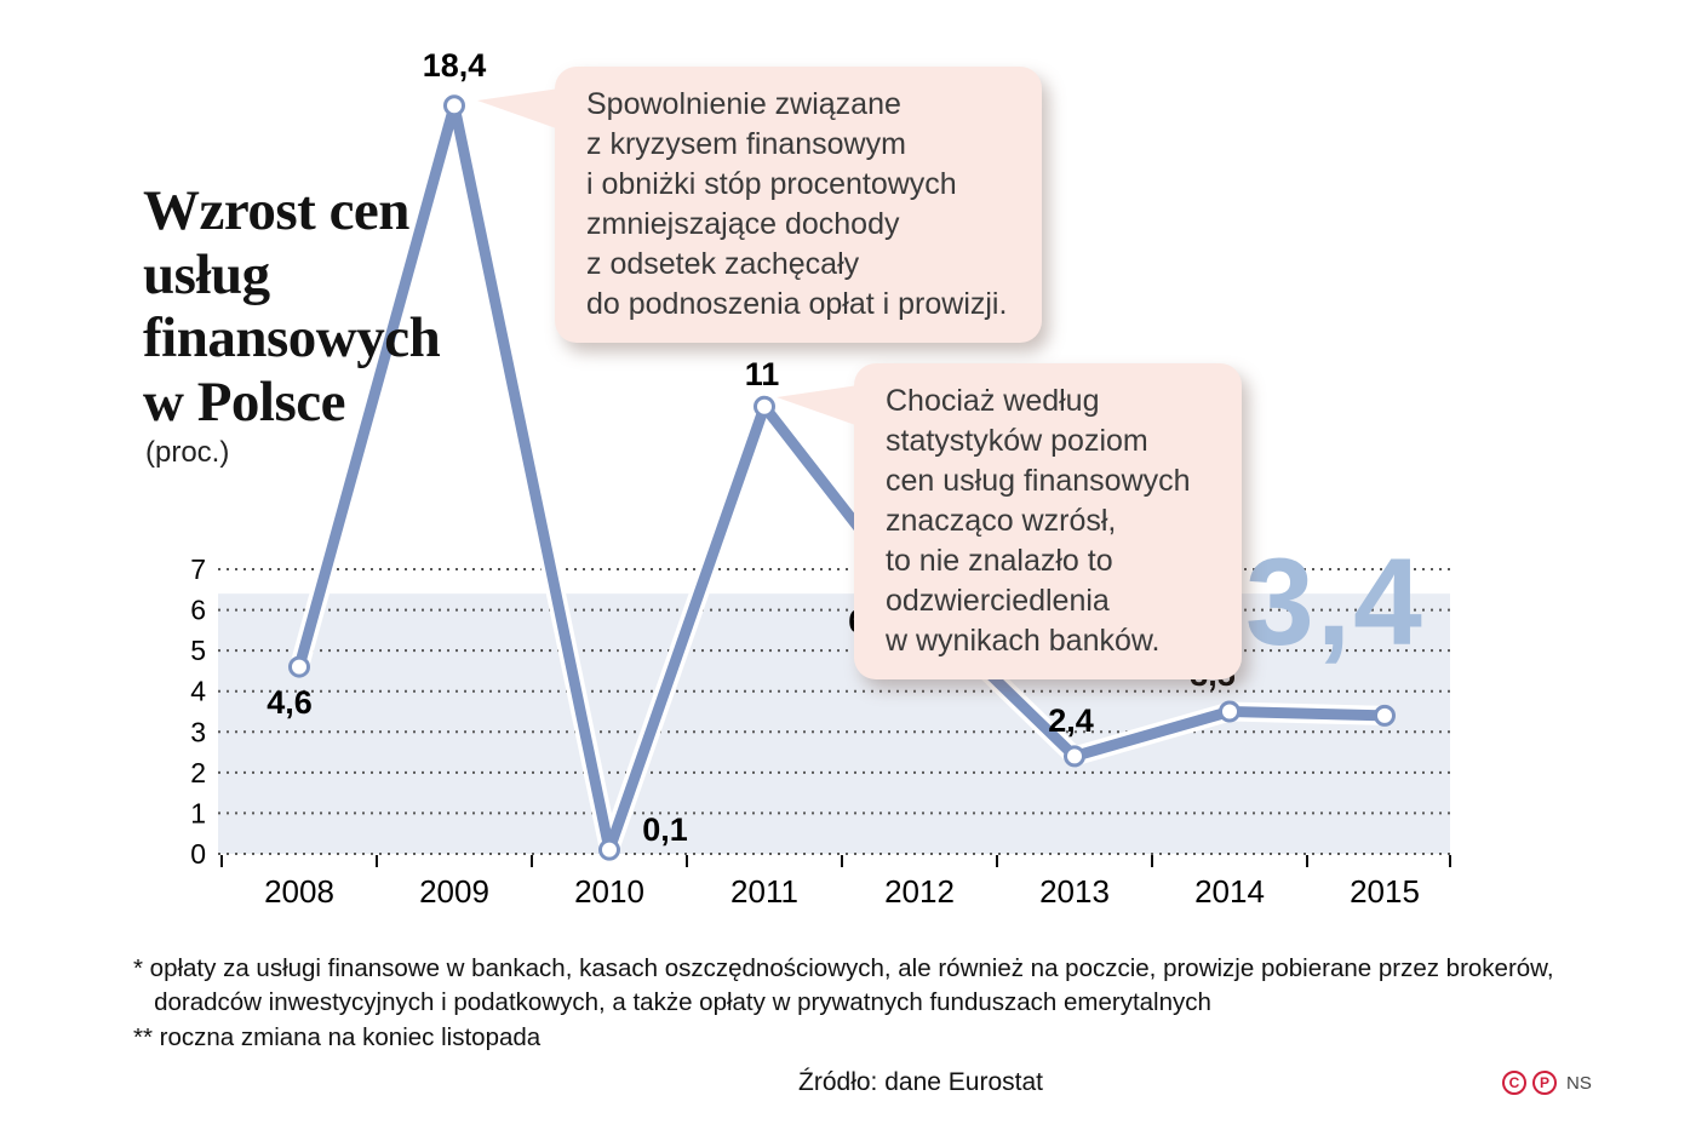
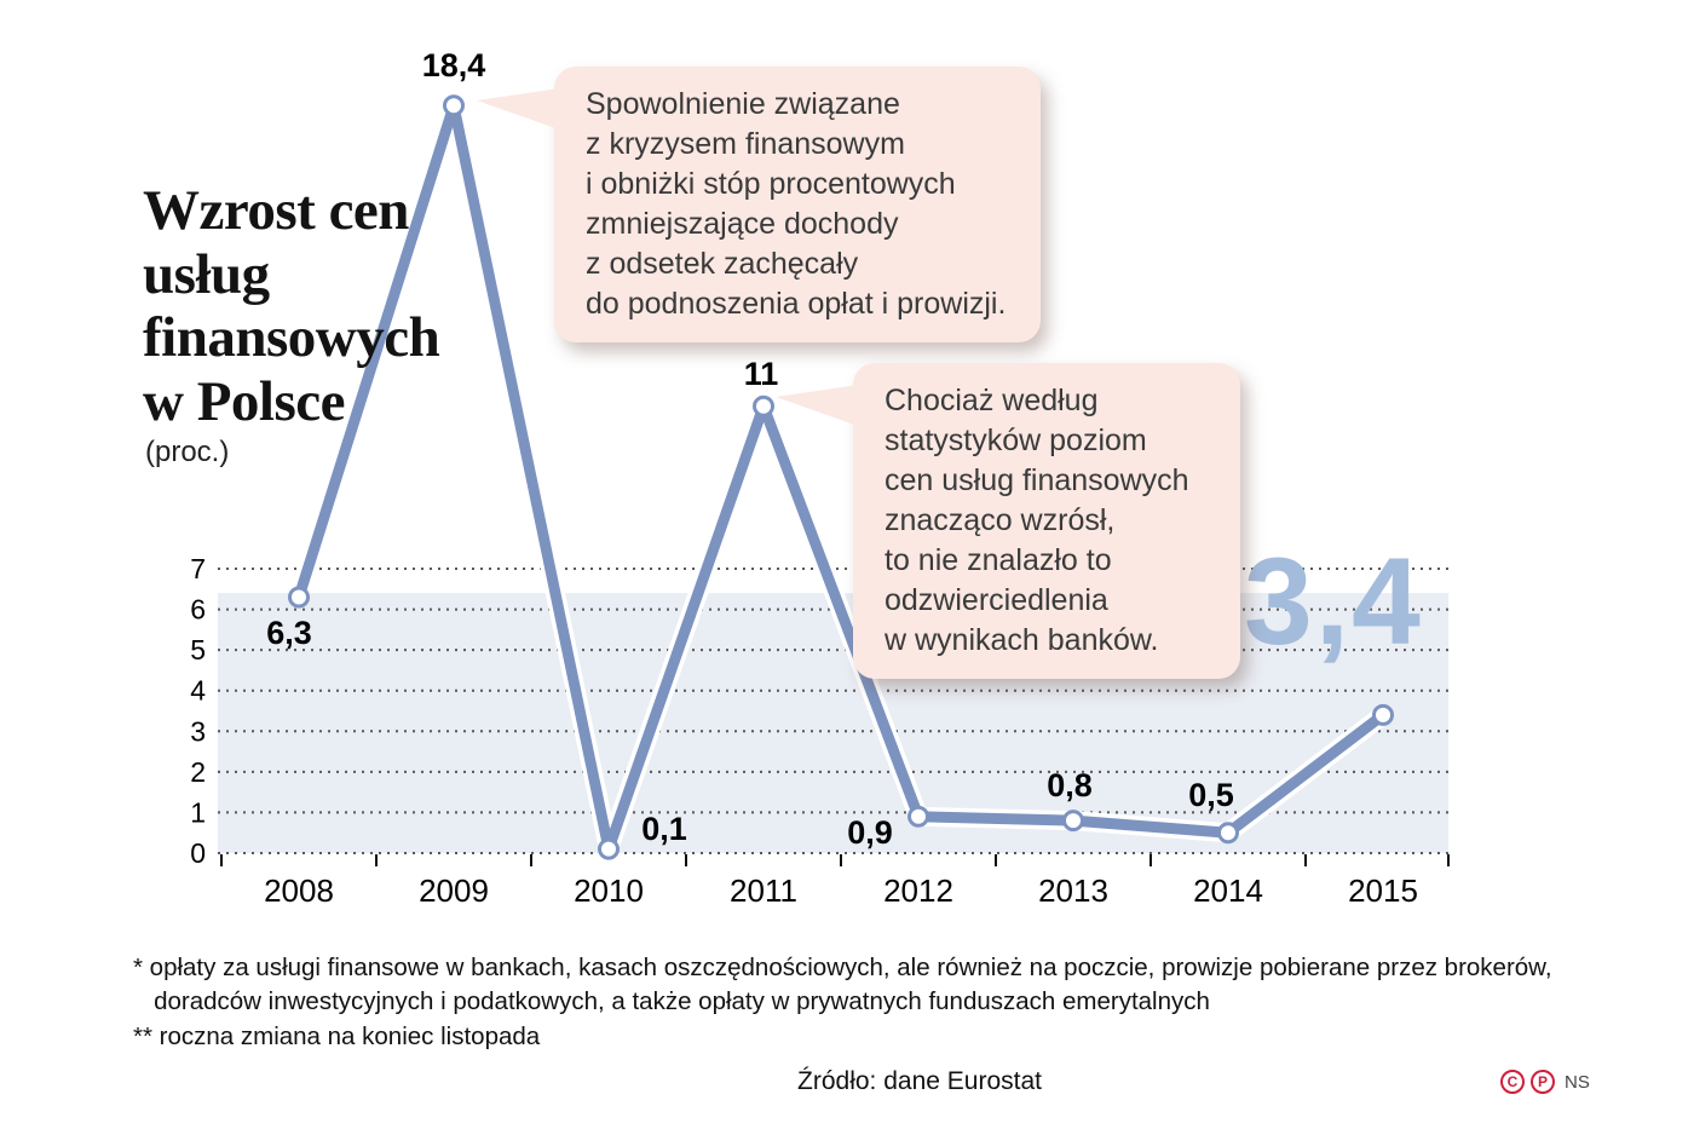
2008: 4,6 -> 6,3
2012: 6,1 -> 0,9
2013: 2,4 -> 0,8
2014: 3,5 -> 0,5
